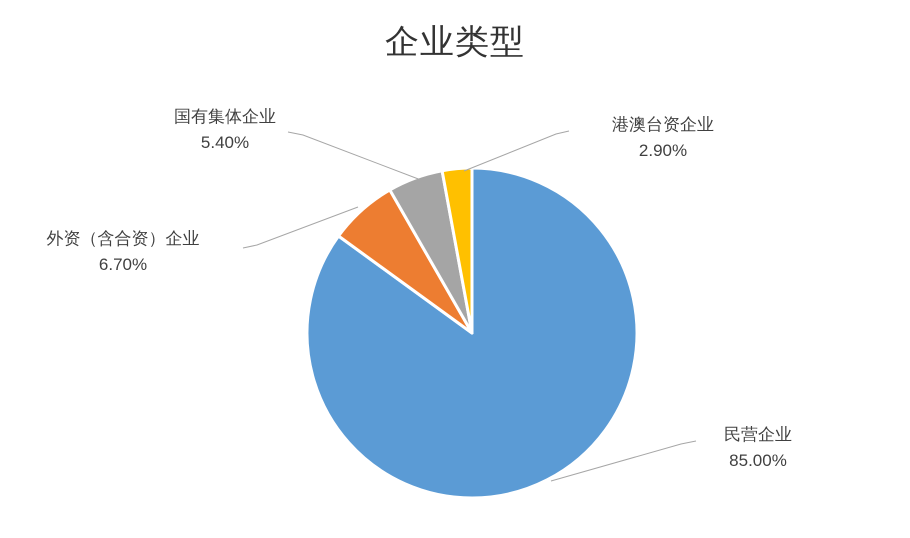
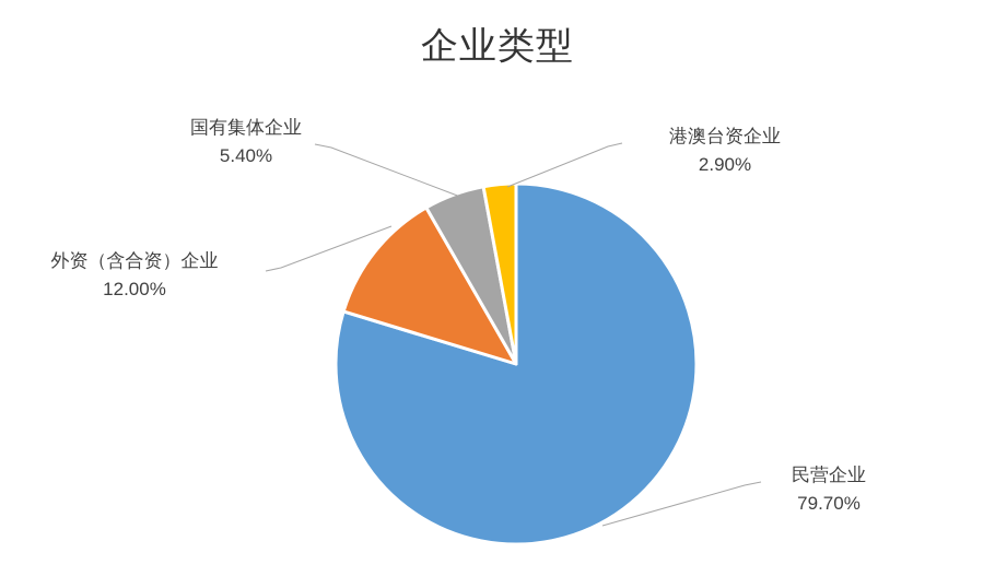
民营企业: 85.00% -> 79.70%
外资（含合资）企业: 6.70% -> 12.00%
